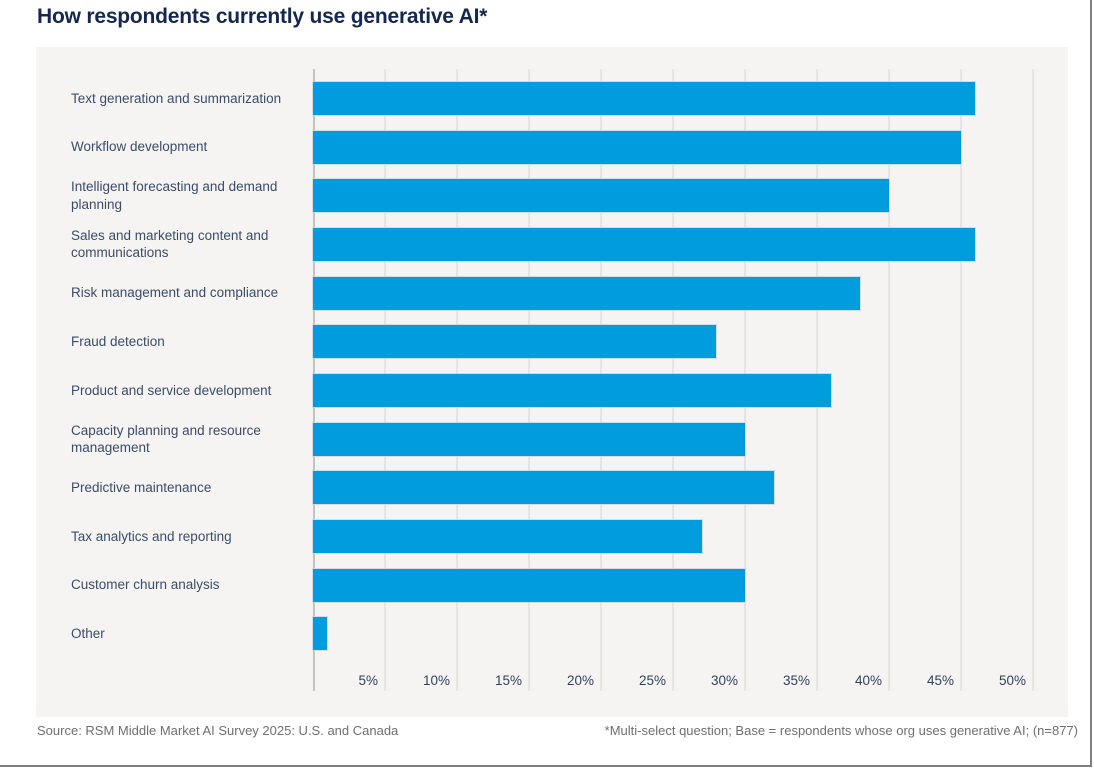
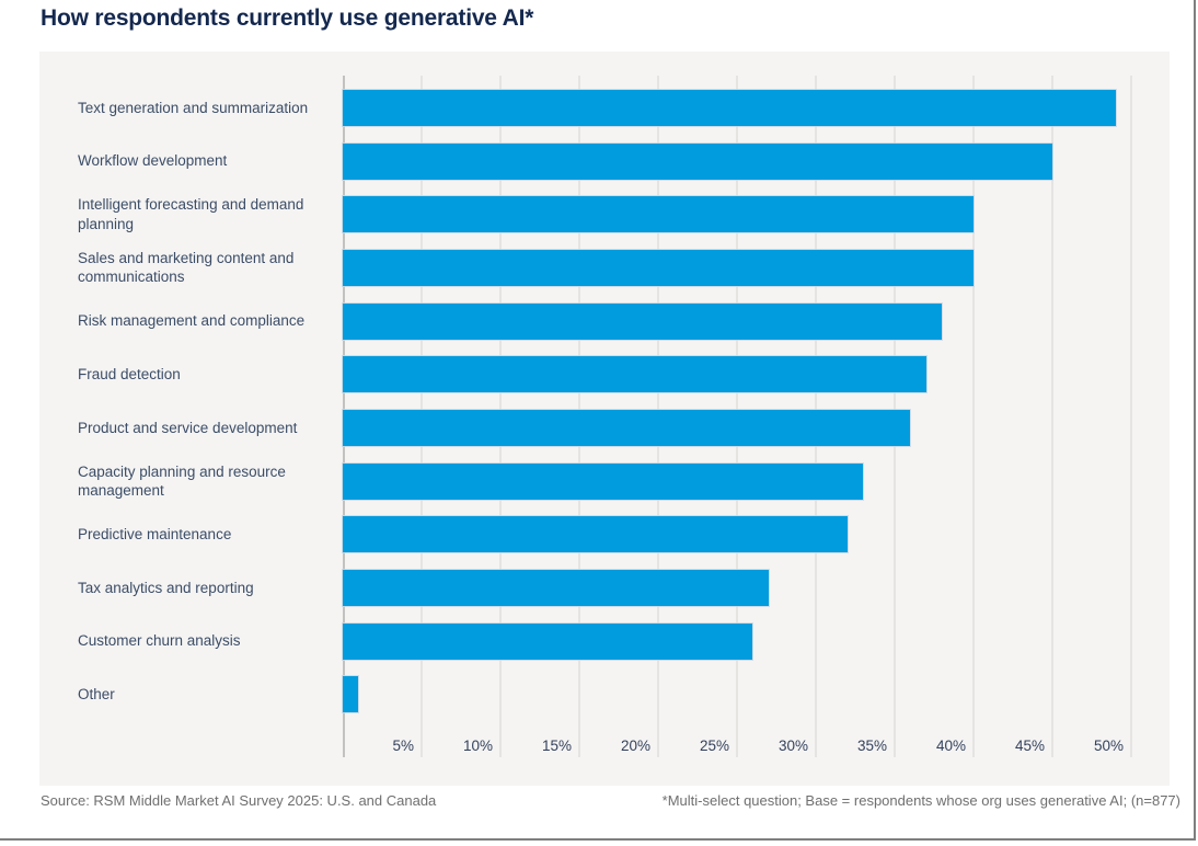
Text generation and summarization: 46% -> 49%
Sales and marketing content and communications: 46% -> 40%
Fraud detection: 28% -> 37%
Capacity planning and resource management: 30% -> 33%
Customer churn analysis: 30% -> 26%
